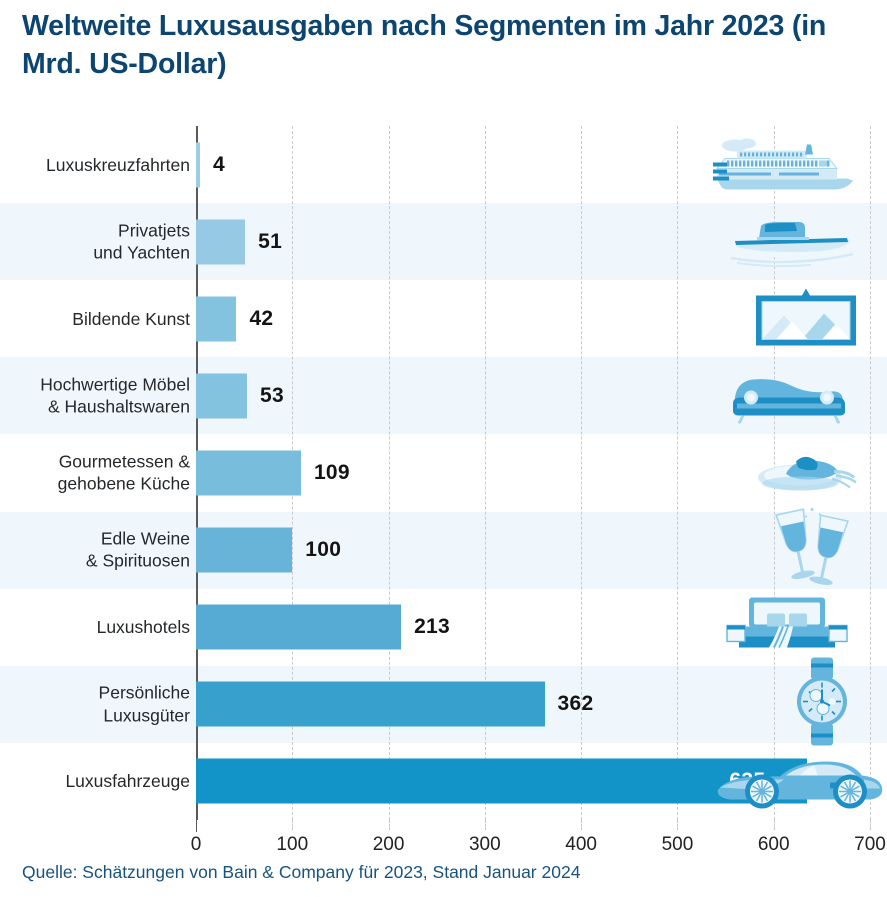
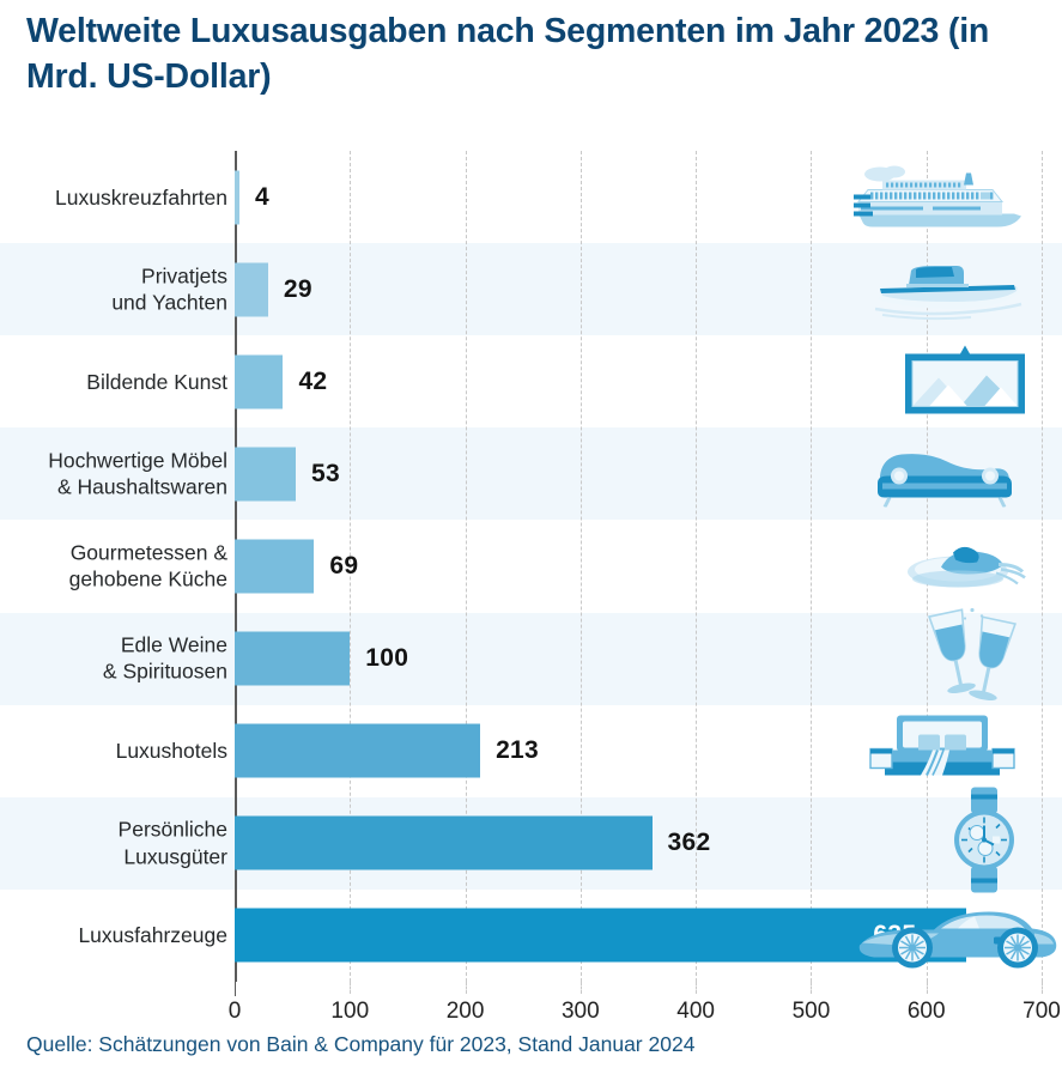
Privatjets und Yachten: 51 -> 29
Gourmetessen & gehobene Küche: 109 -> 69
